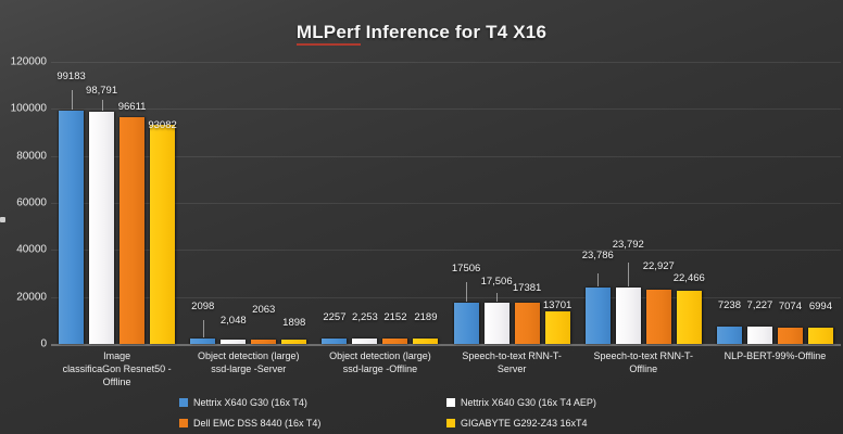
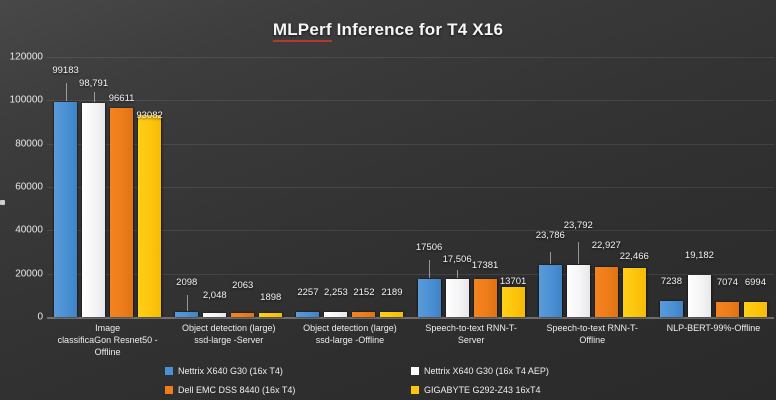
Nettrix X640 G30 (16x T4 AEP)/NLP-BERT-99%-Offline: 7,227 -> 19,182
